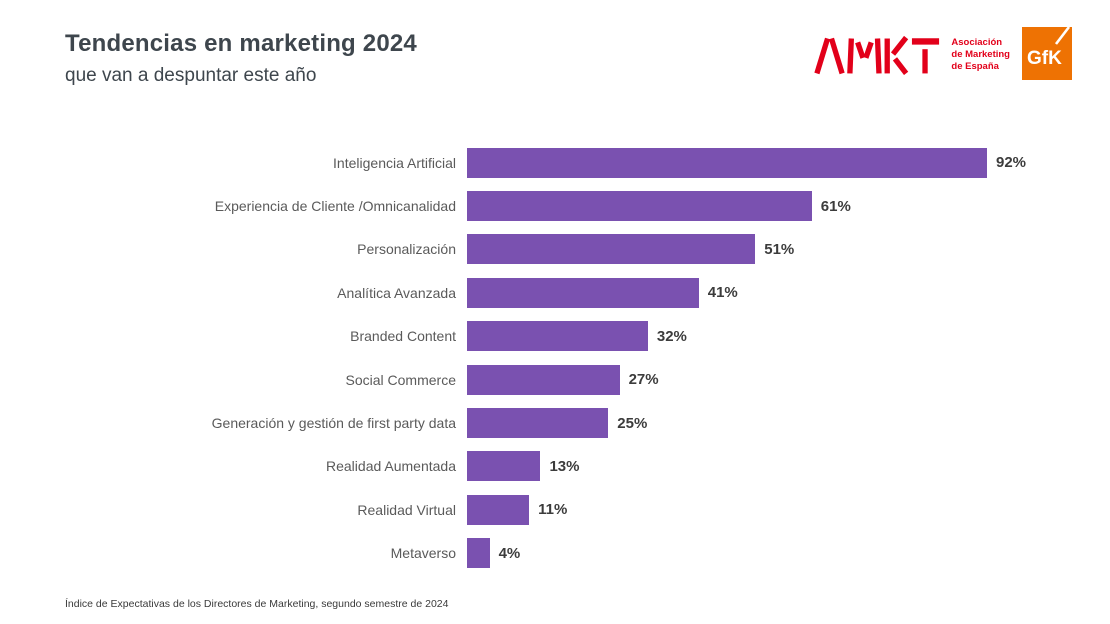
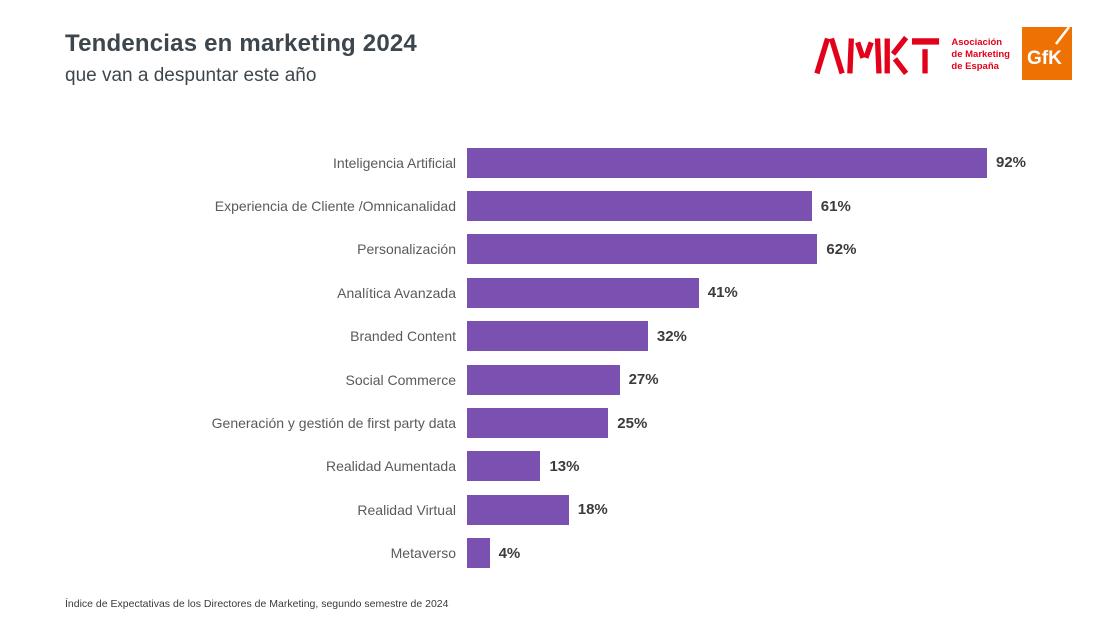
Personalización: 51% -> 62%
Realidad Virtual: 11% -> 18%
